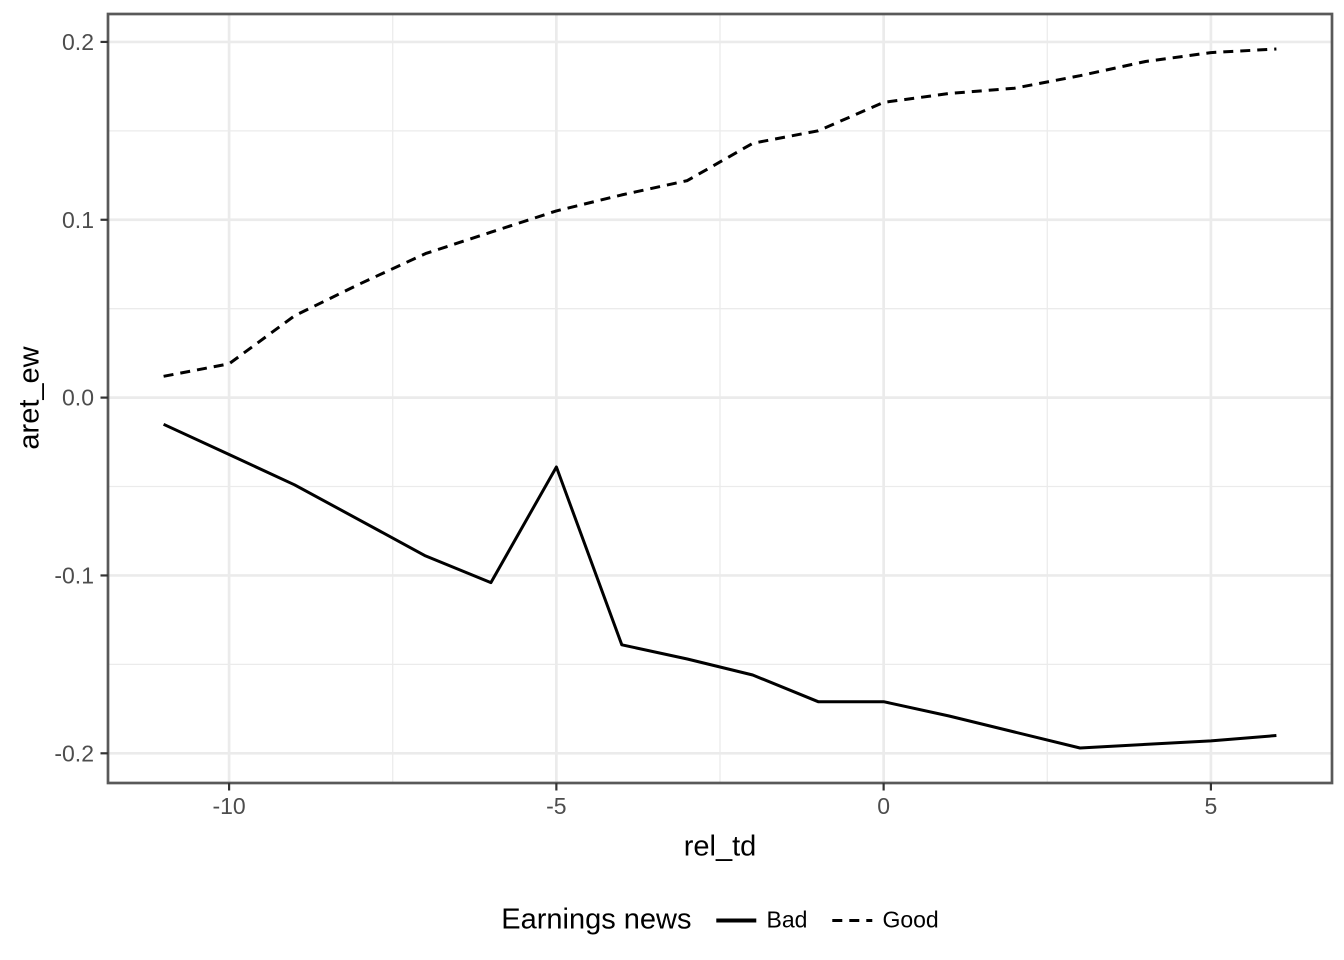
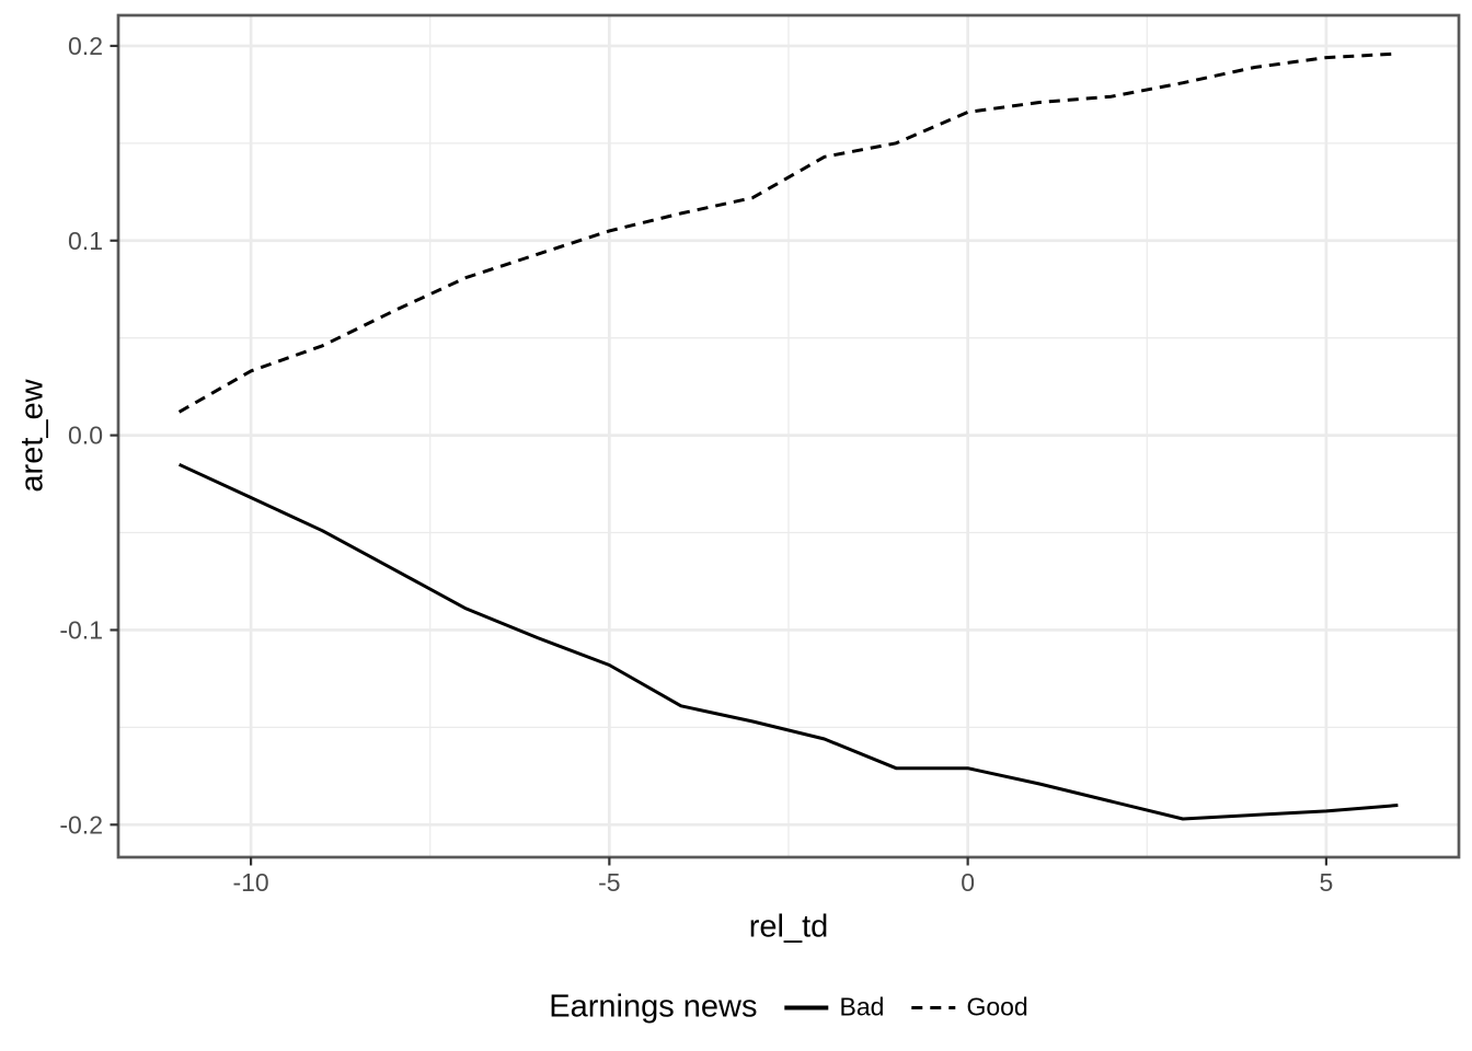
Good/-10: 0.019 -> 0.033
Bad/-5: -0.039 -> -0.118
